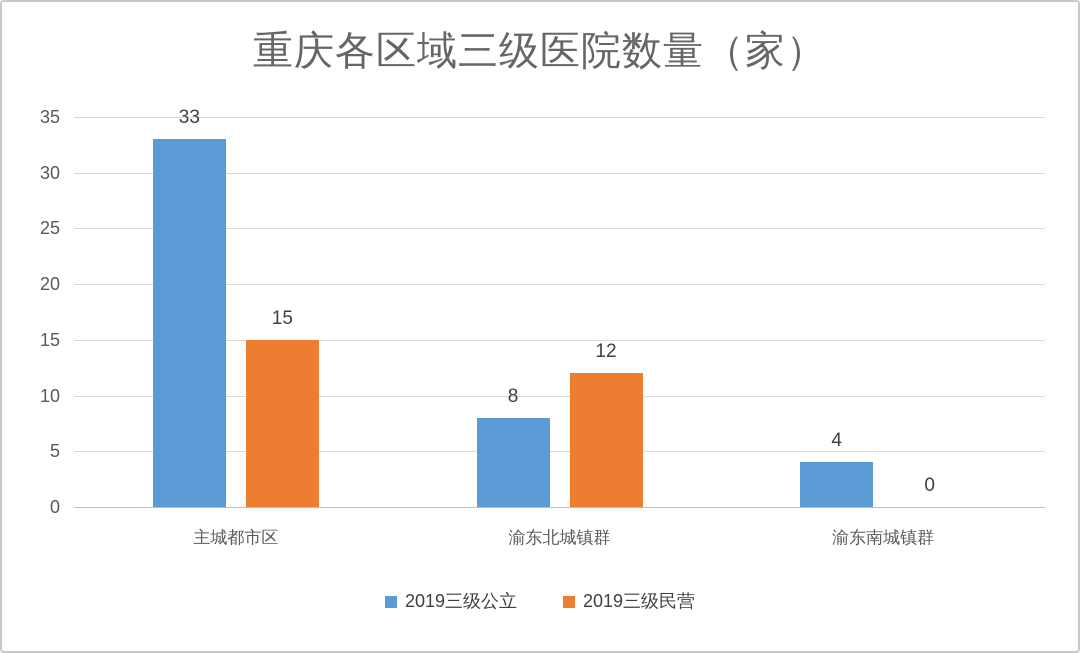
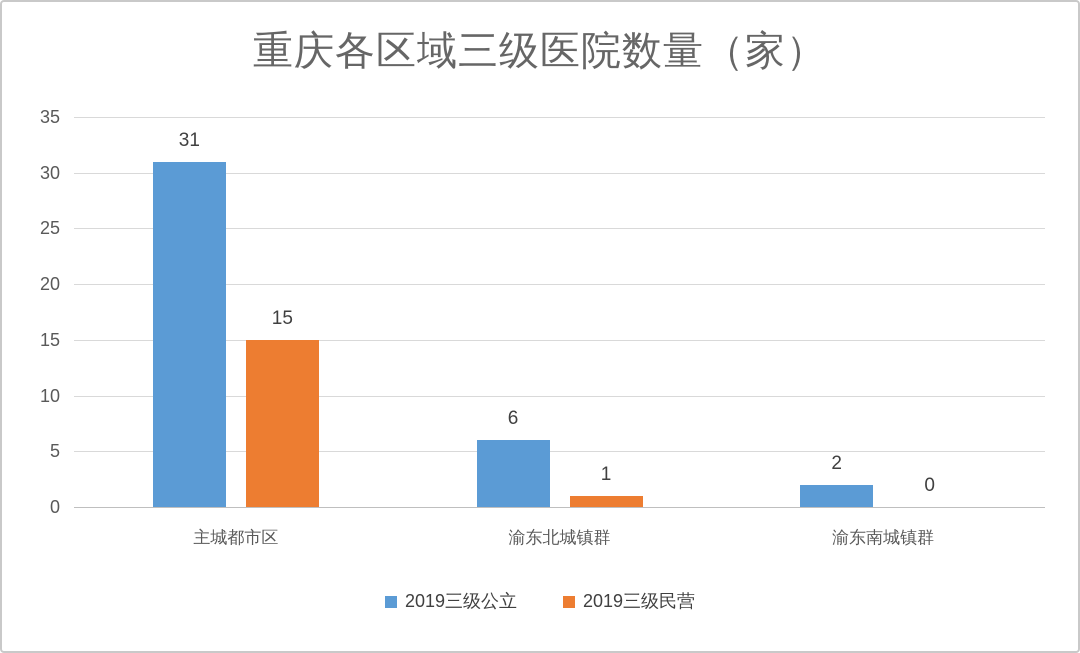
2019三级公立/主城都市区: 33 -> 31
2019三级公立/渝东北城镇群: 8 -> 6
2019三级民营/渝东北城镇群: 12 -> 1
2019三级公立/渝东南城镇群: 4 -> 2
